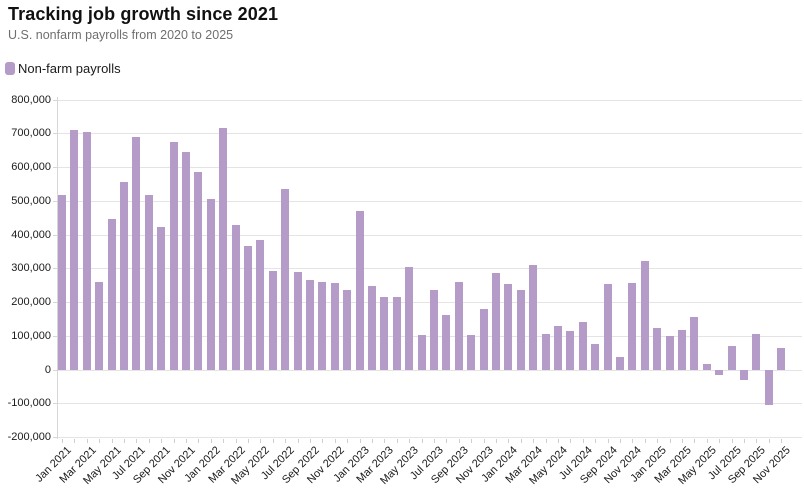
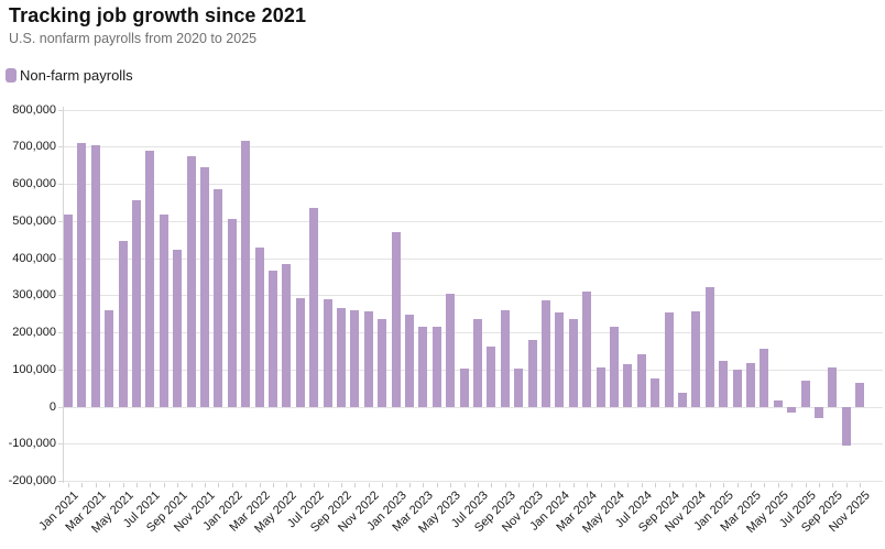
May 2024: 130000 -> 220000
